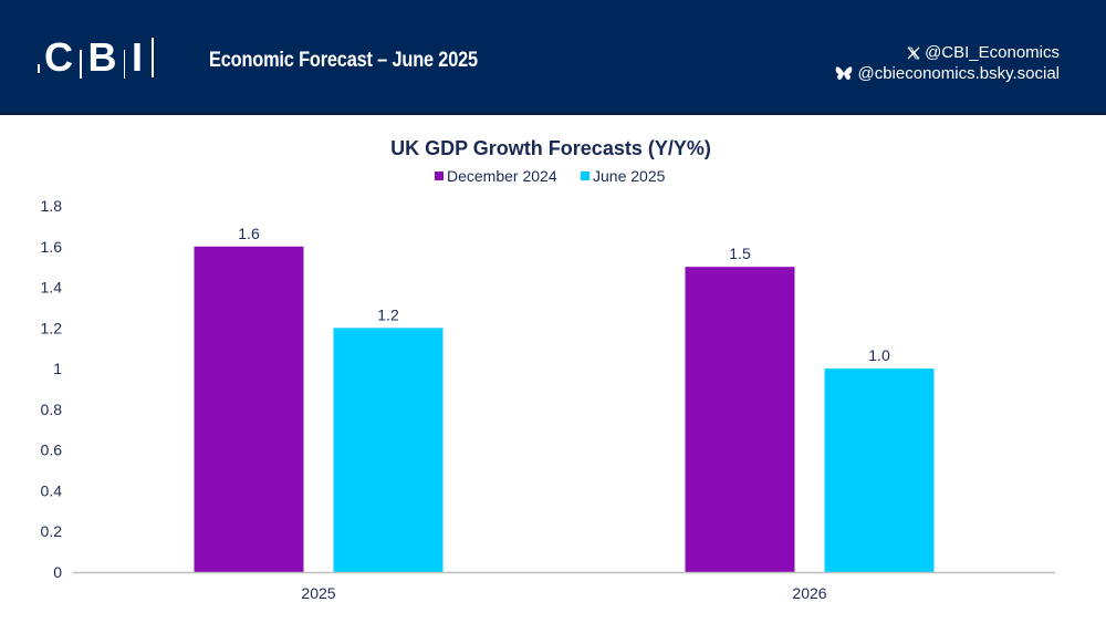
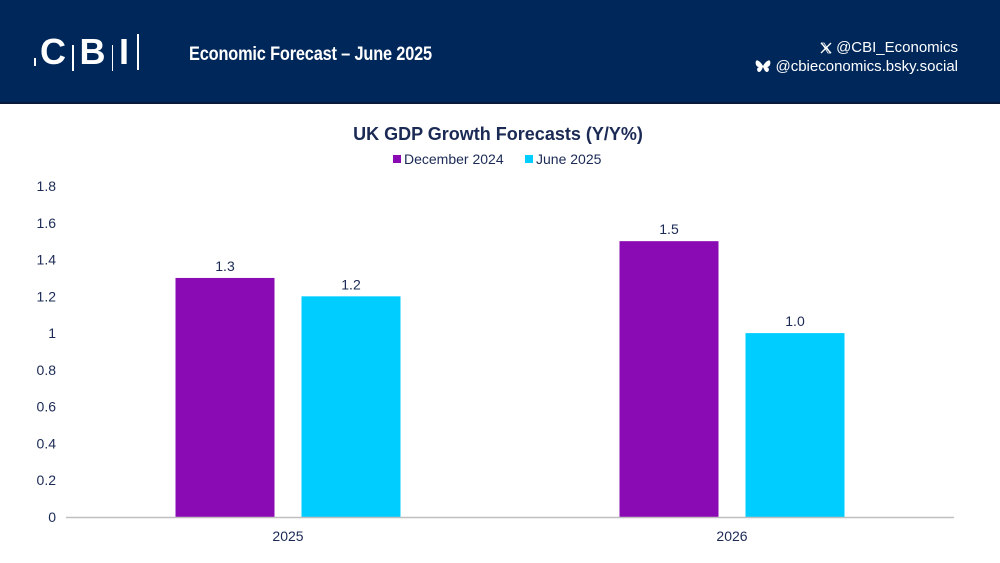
December 2024/2025: 1.6 -> 1.3
